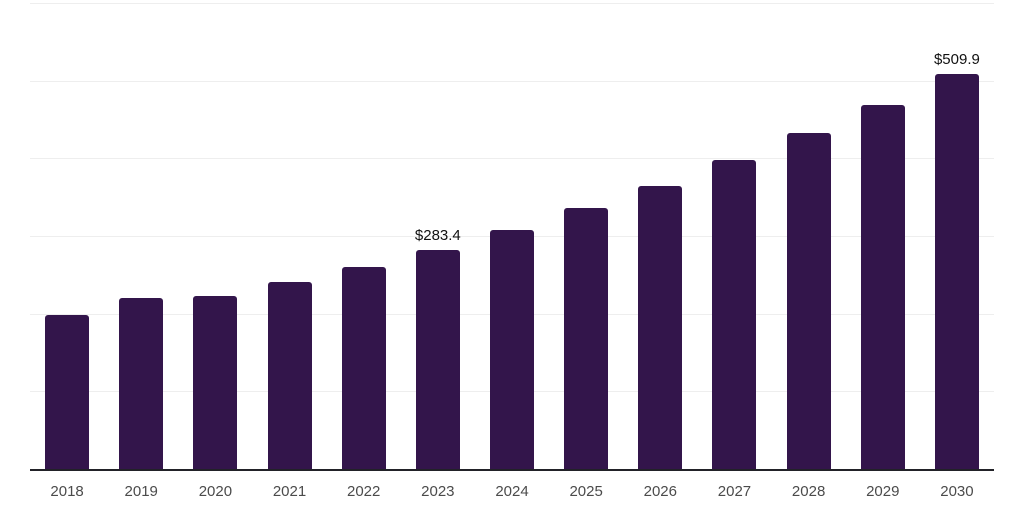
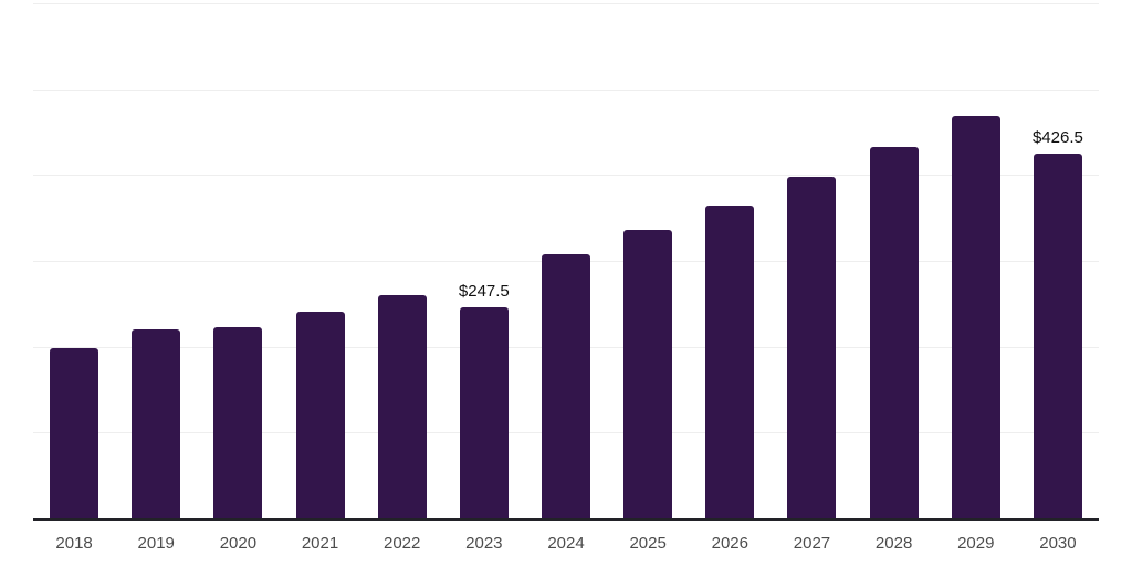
2023: $283.4 -> $247.5
2030: $509.9 -> $426.5
